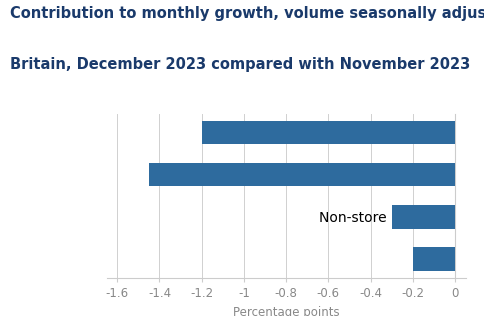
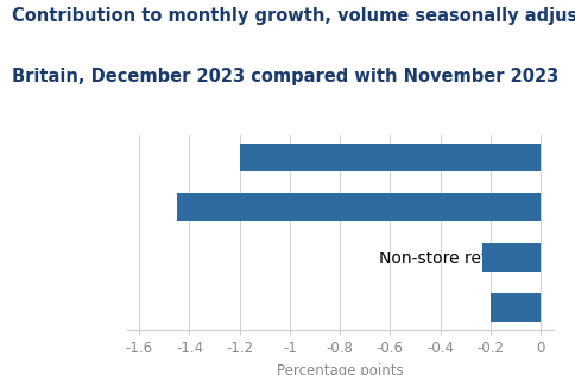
Non-store retailing: -0.30 -> -0.23
